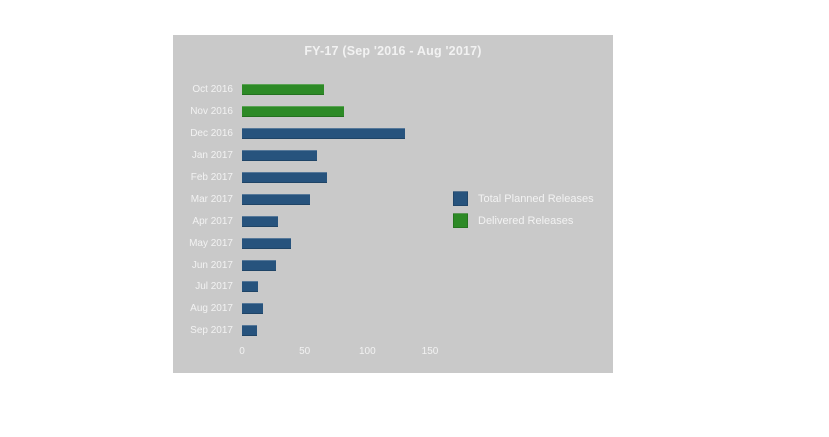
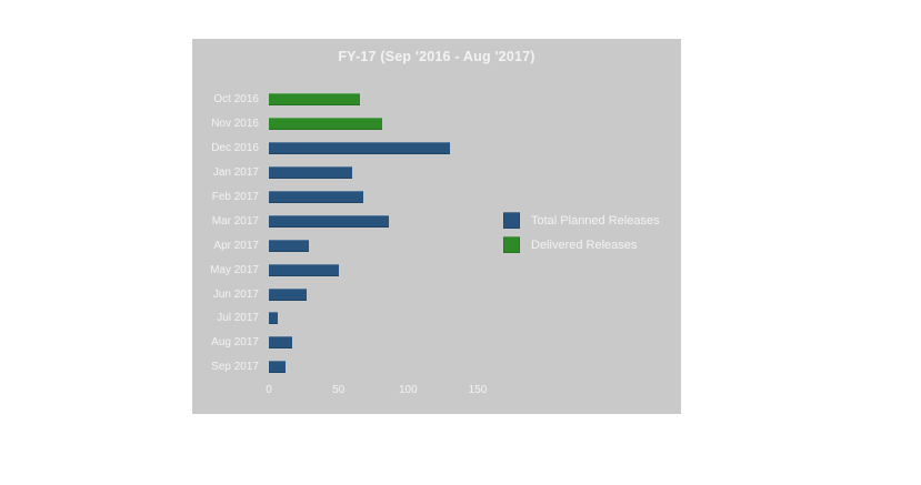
Mar 2017: 54 -> 86
May 2017: 39 -> 50
Jul 2017: 13 -> 6
